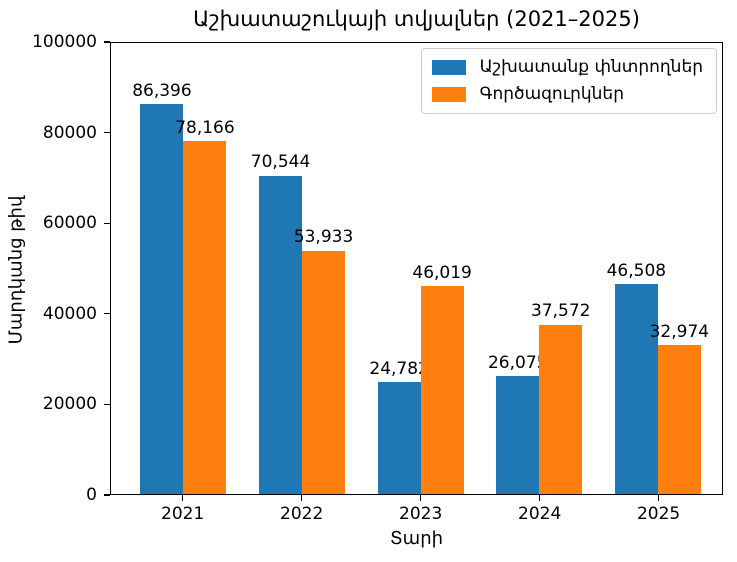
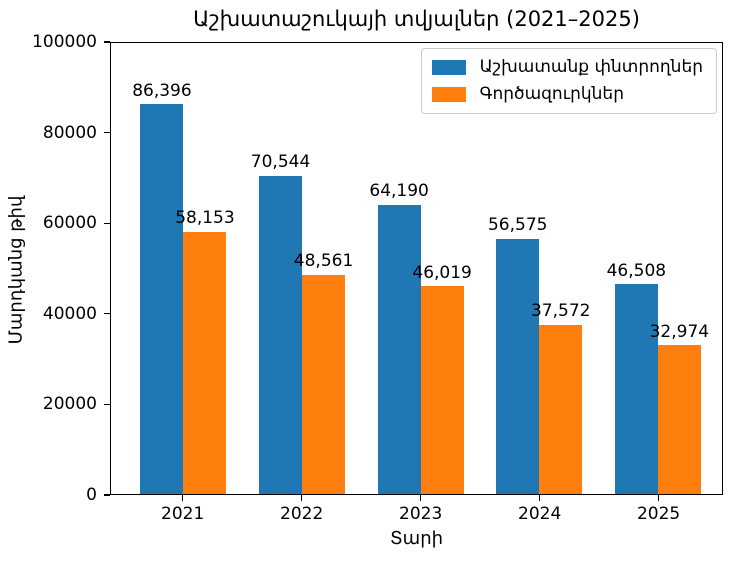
Գործազուրկներ/2021: 78,166 -> 58,153
Գործազուրկներ/2022: 53,933 -> 48,561
Աշխատանք փնտրողներ/2023: 24,782 -> 64,190
Աշխատանք փնտրողներ/2024: 26,075 -> 56,575
